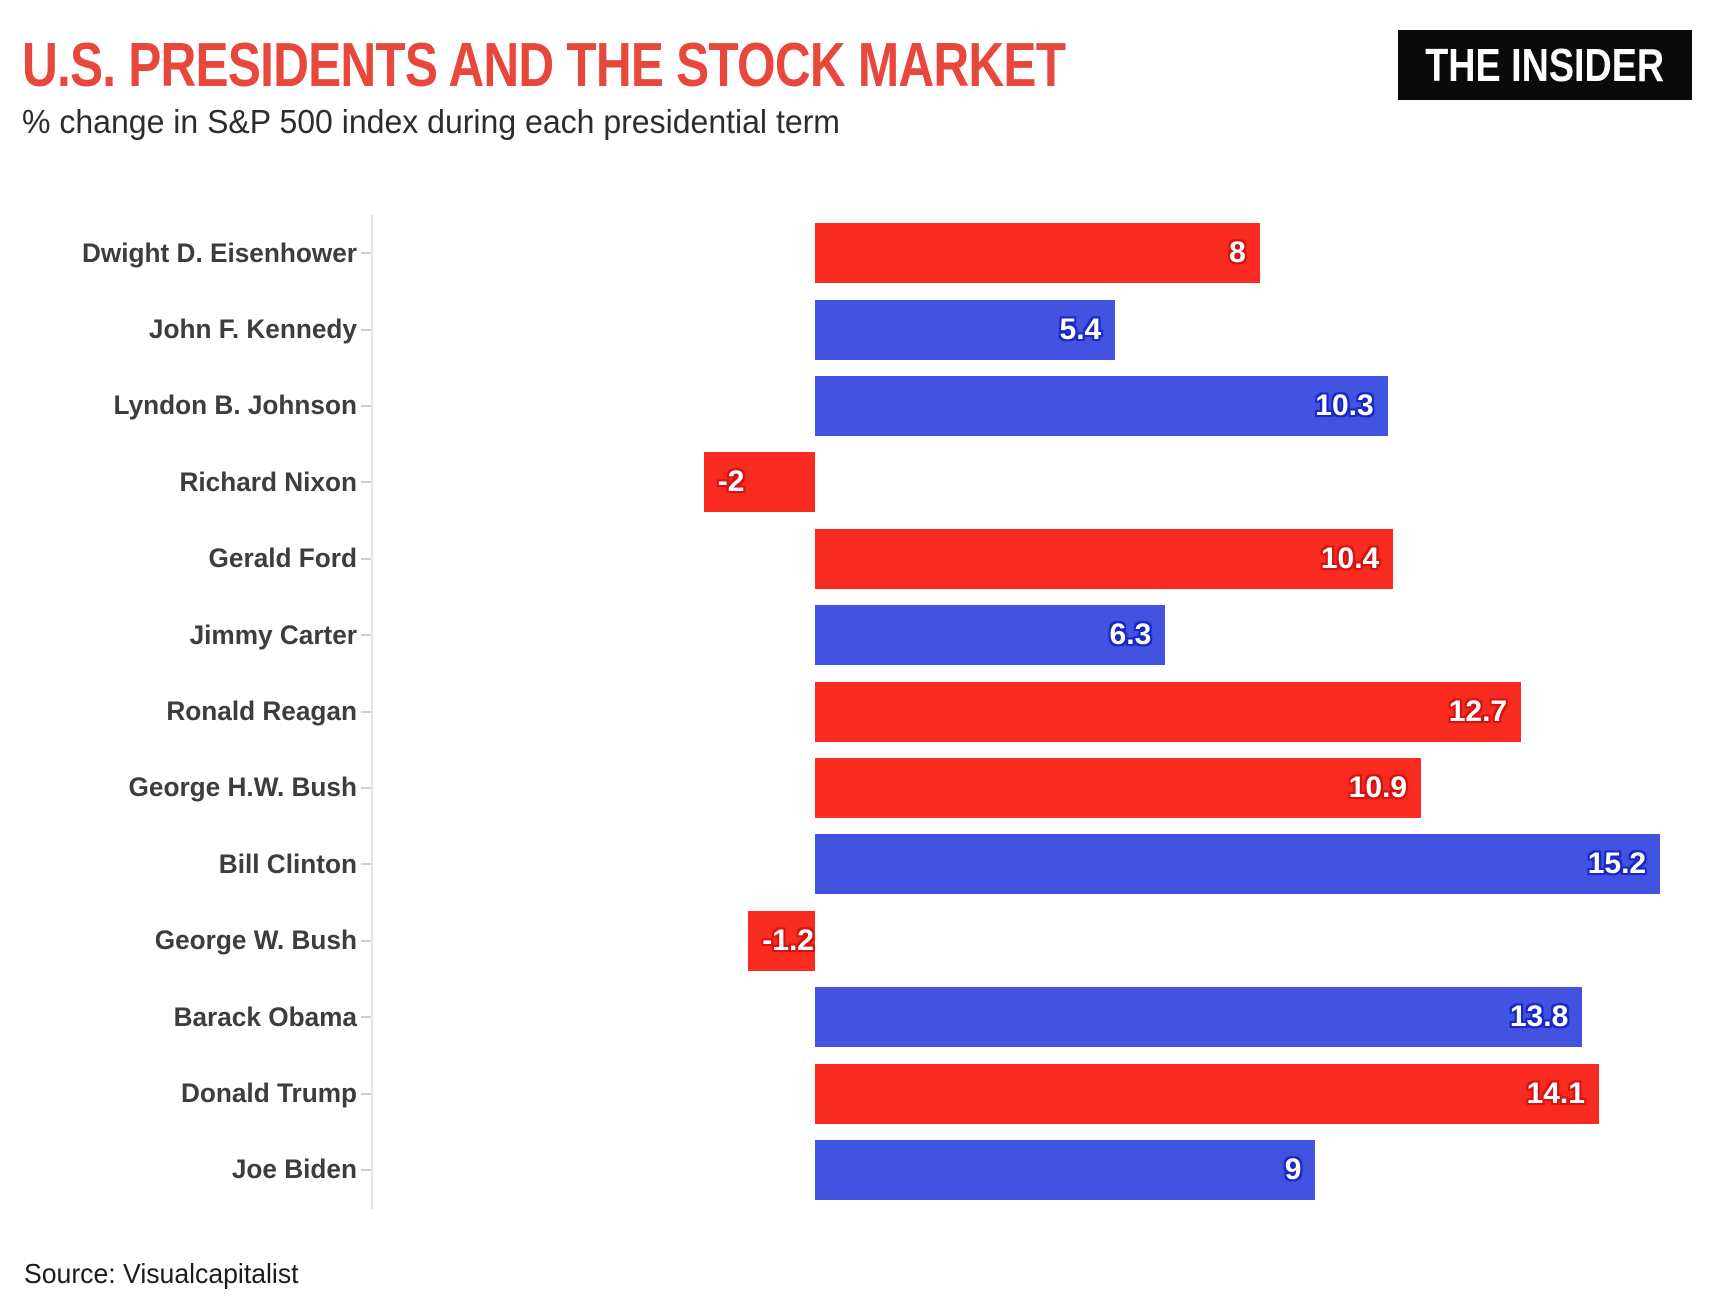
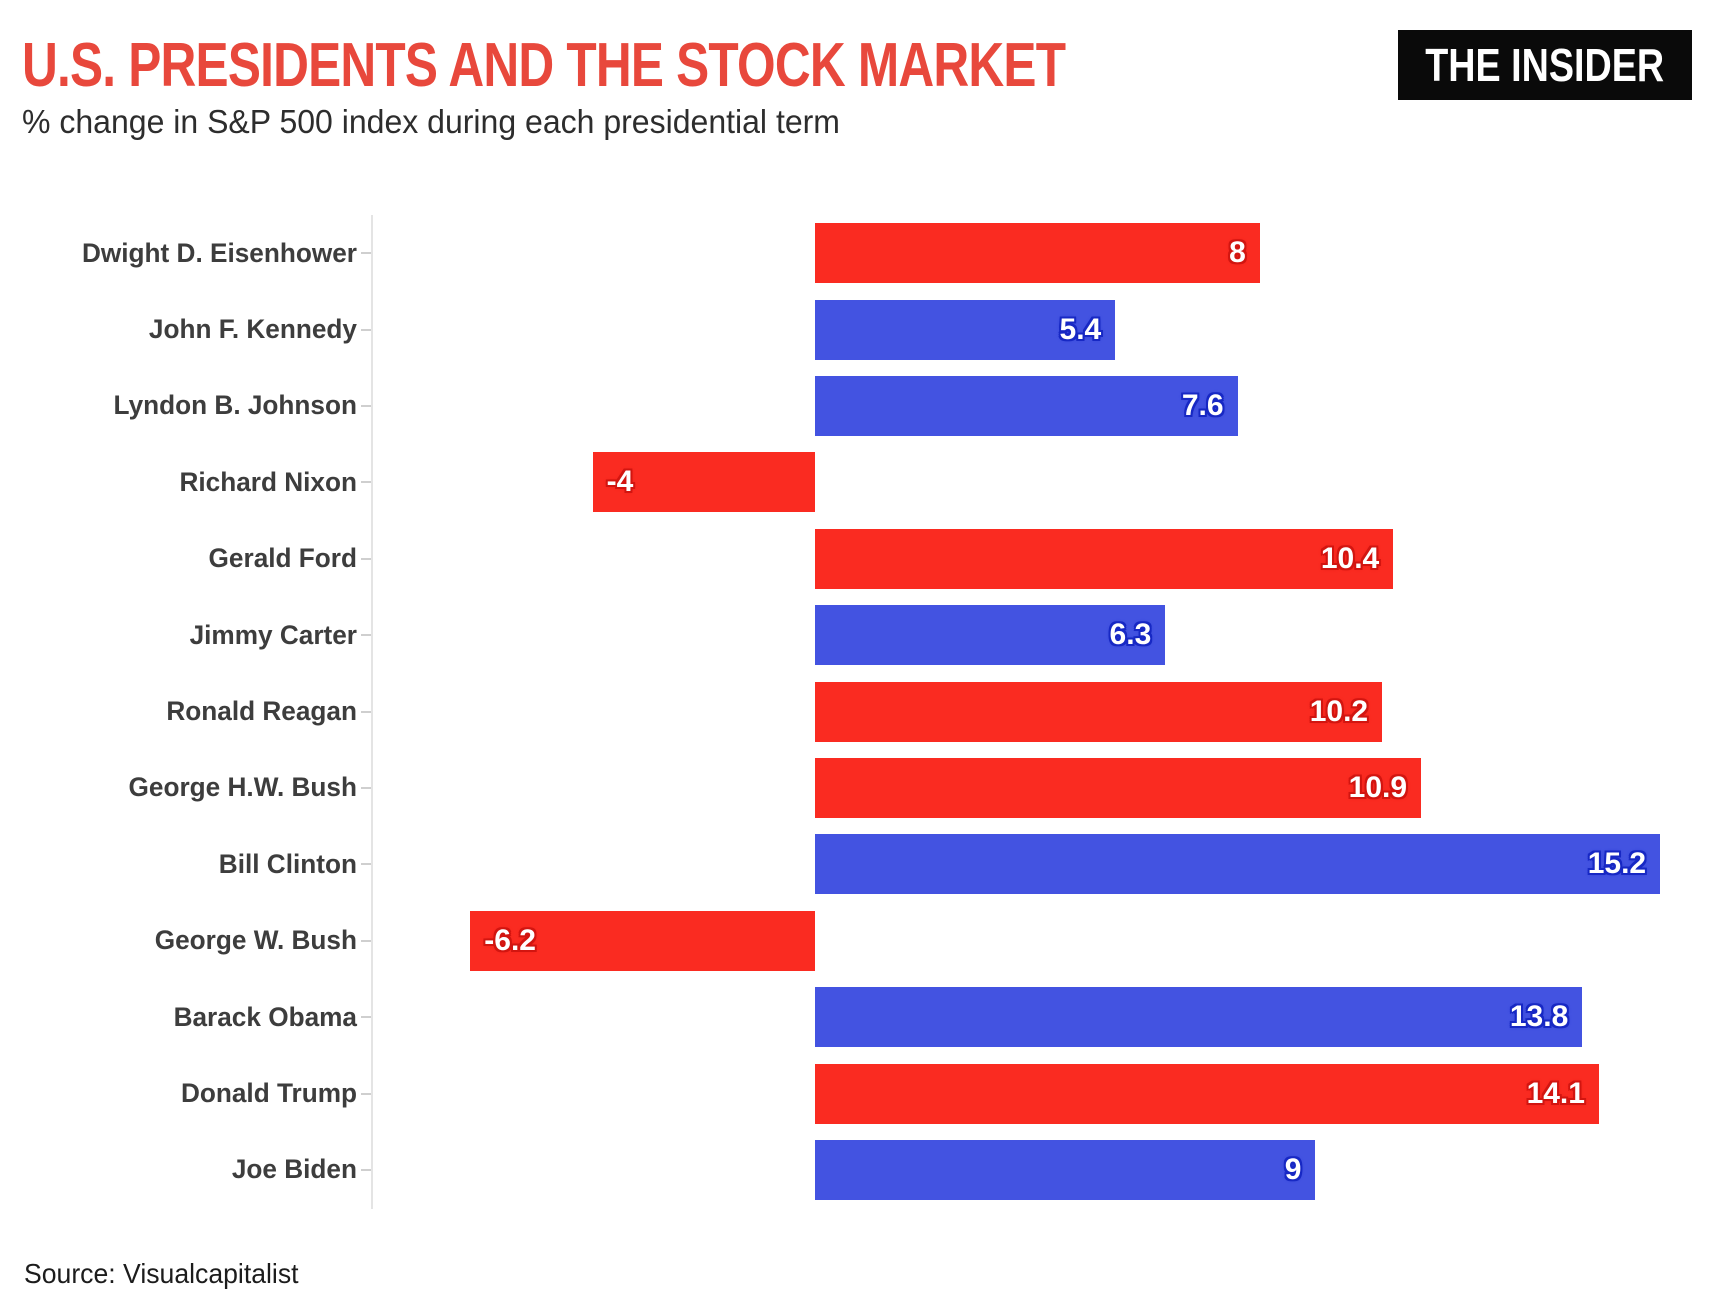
Lyndon B. Johnson: 10.3 -> 7.6
Richard Nixon: -2 -> -4
Ronald Reagan: 12.7 -> 10.2
George W. Bush: -1.2 -> -6.2
